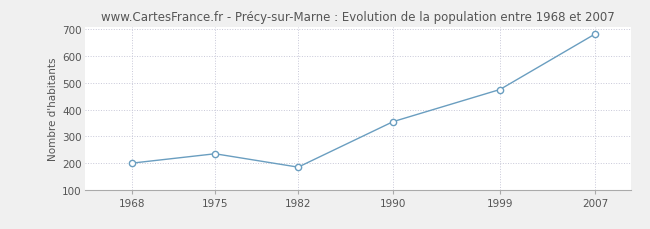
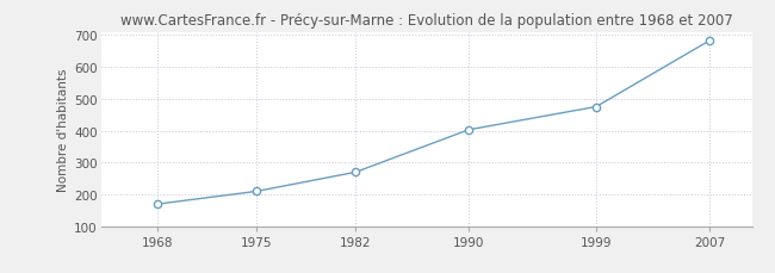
1968: 200 -> 170
1975: 235 -> 210
1982: 185 -> 270
1990: 355 -> 403
